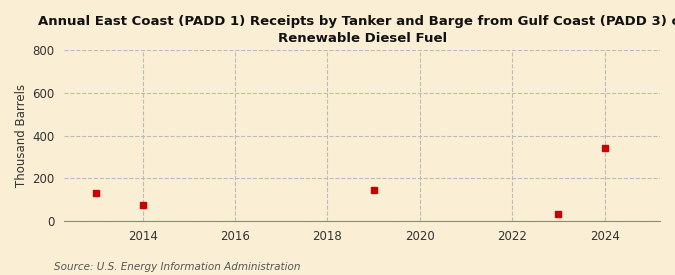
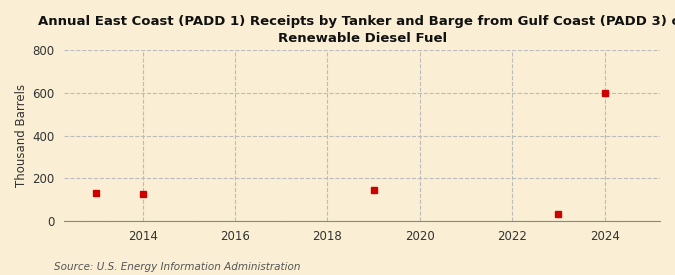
2014: 75 -> 125
2024: 340 -> 600
